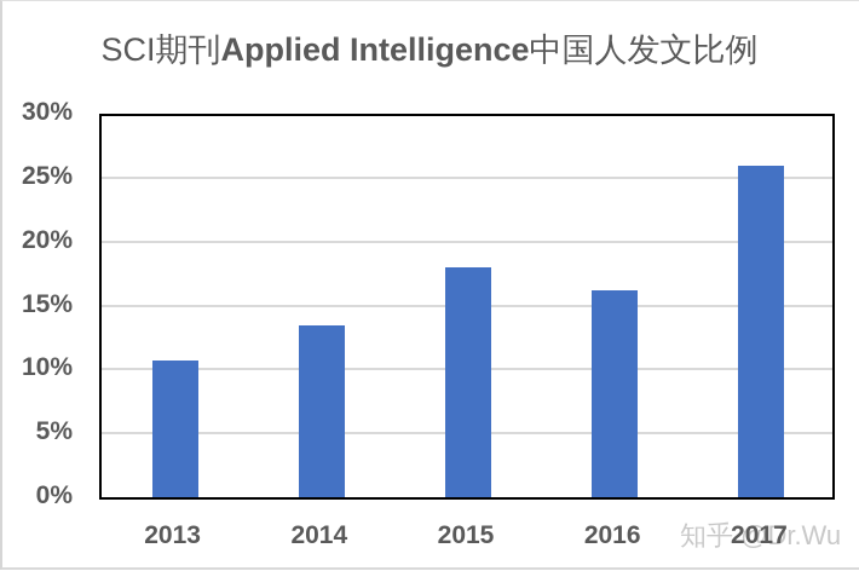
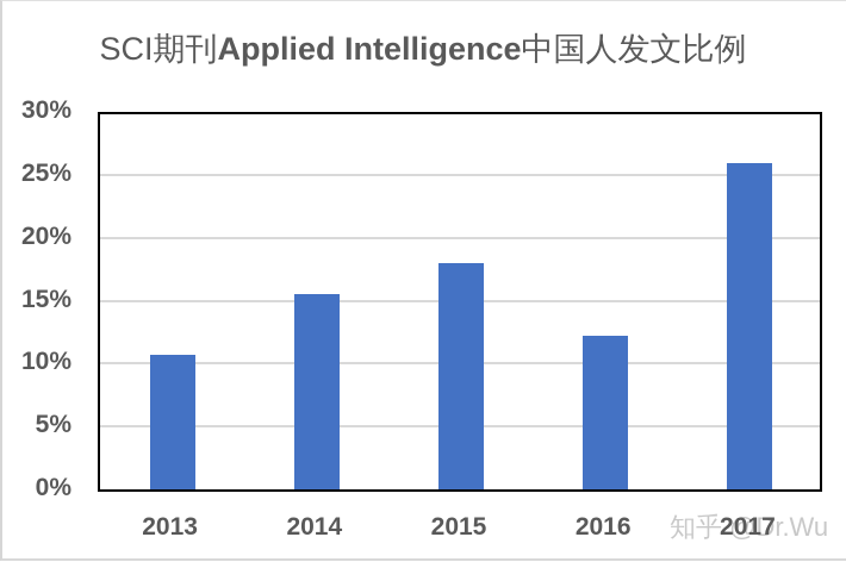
2014: 13.4% -> 15.5%
2016: 16.2% -> 12.2%
